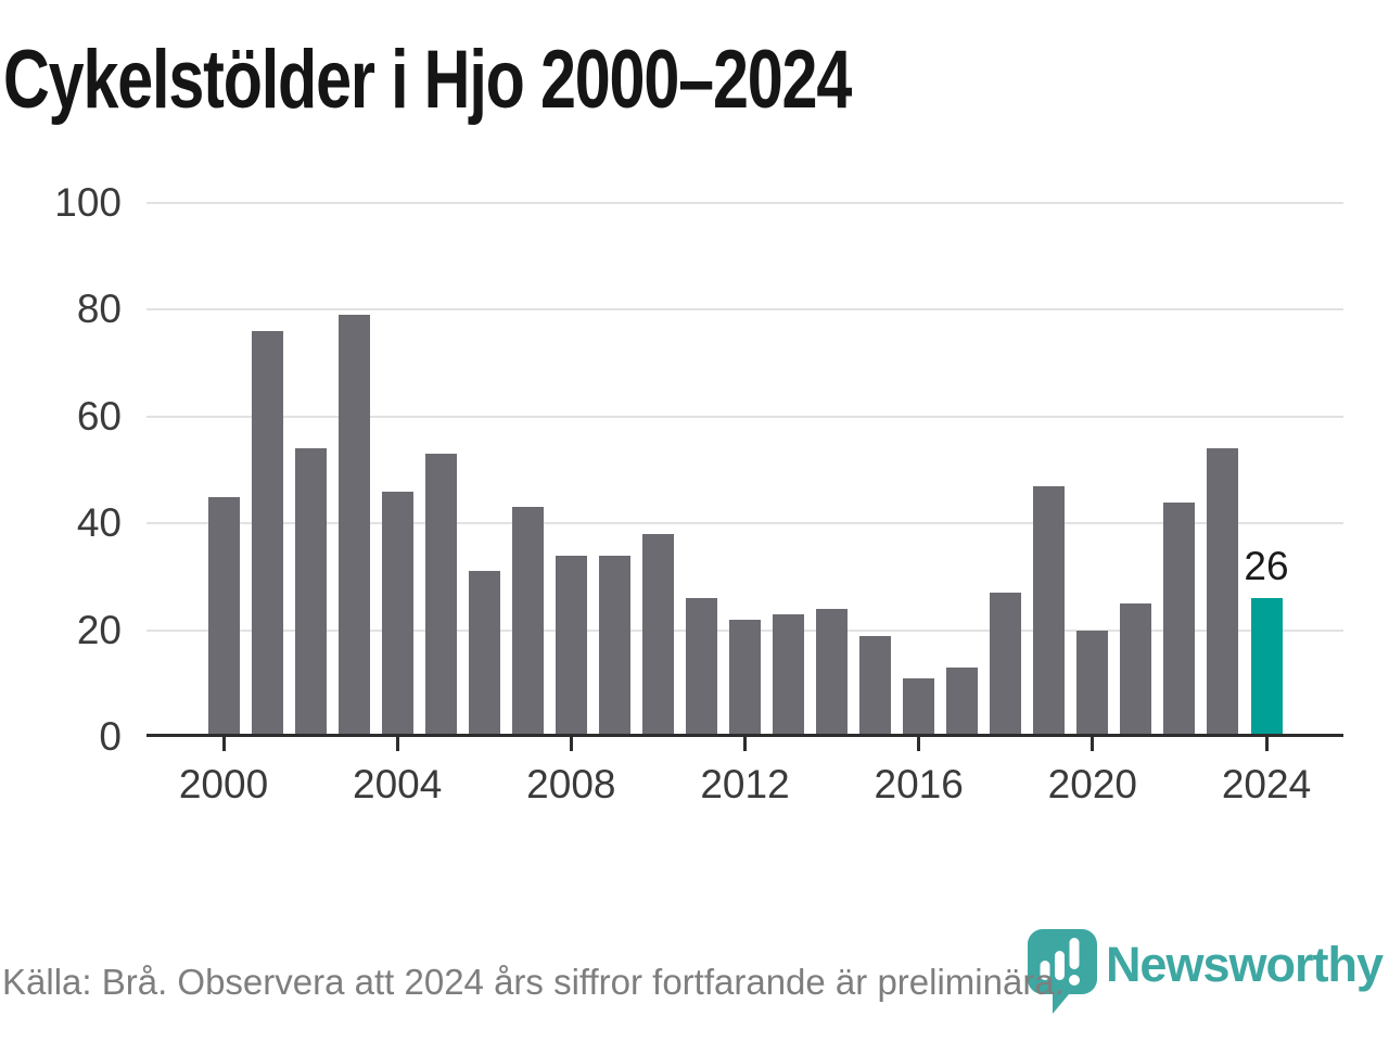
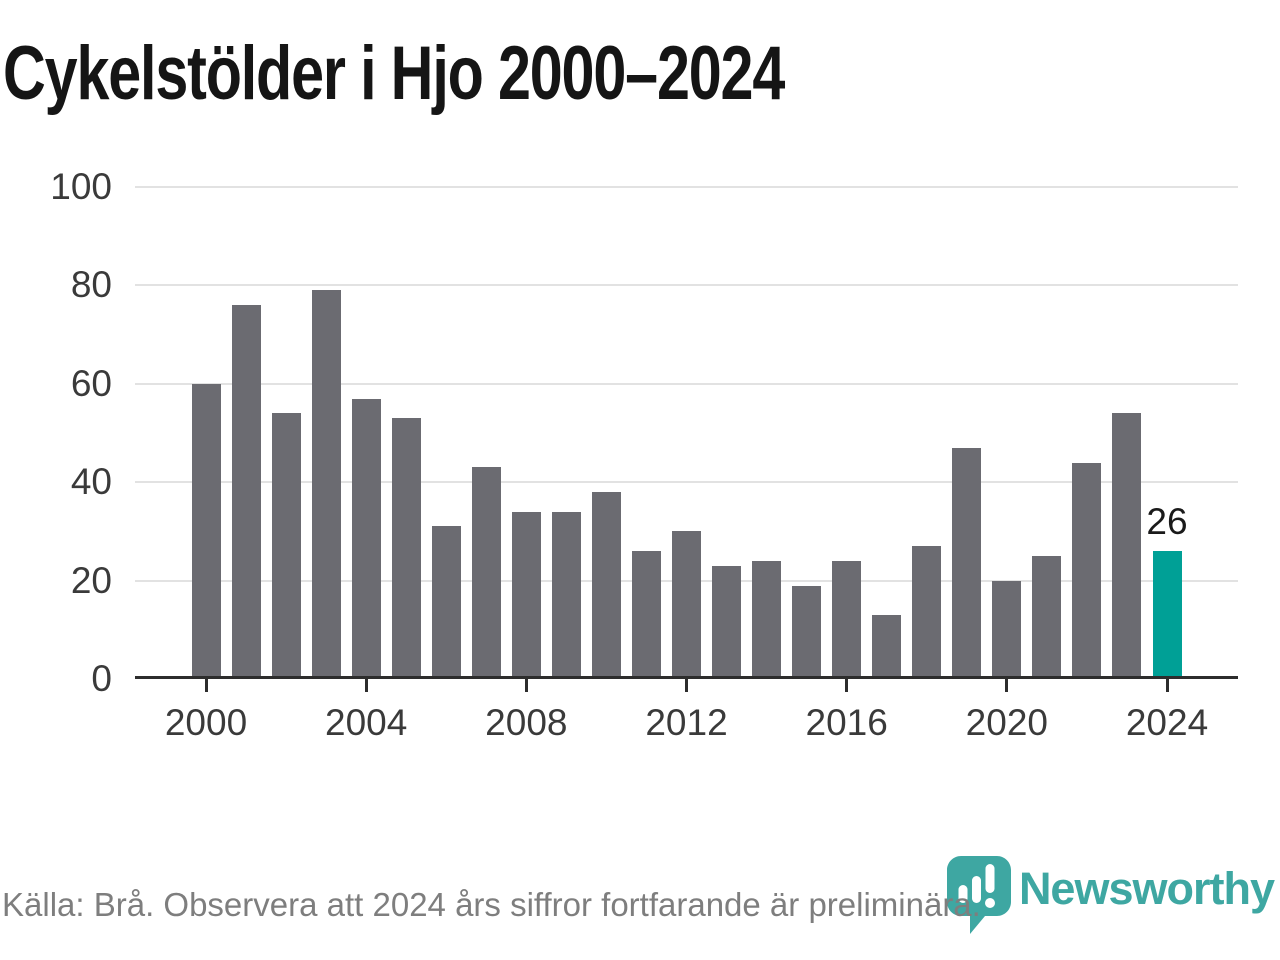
2000: 45 -> 60
2004: 46 -> 57
2012: 22 -> 30
2016: 11 -> 24
